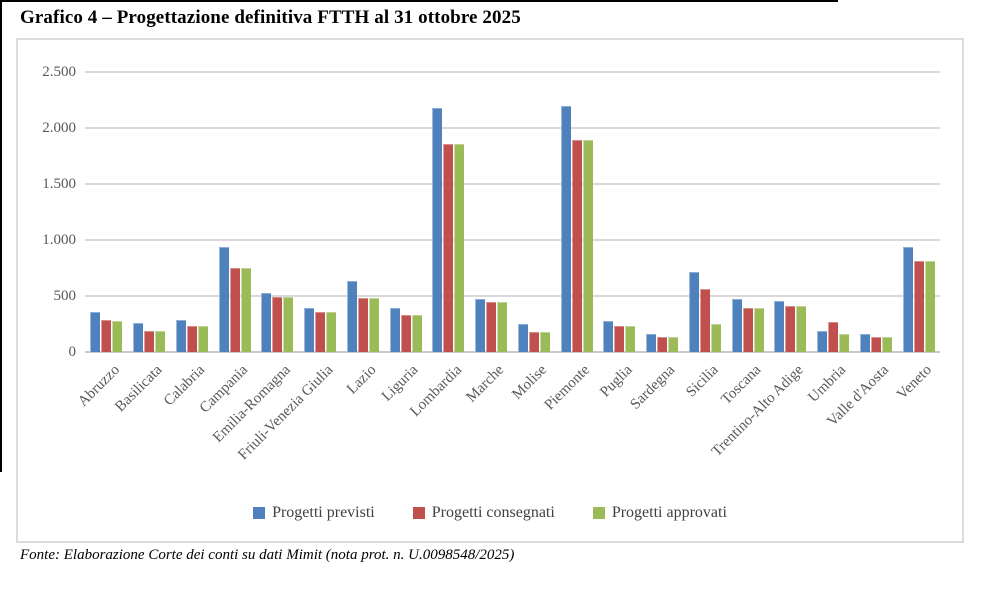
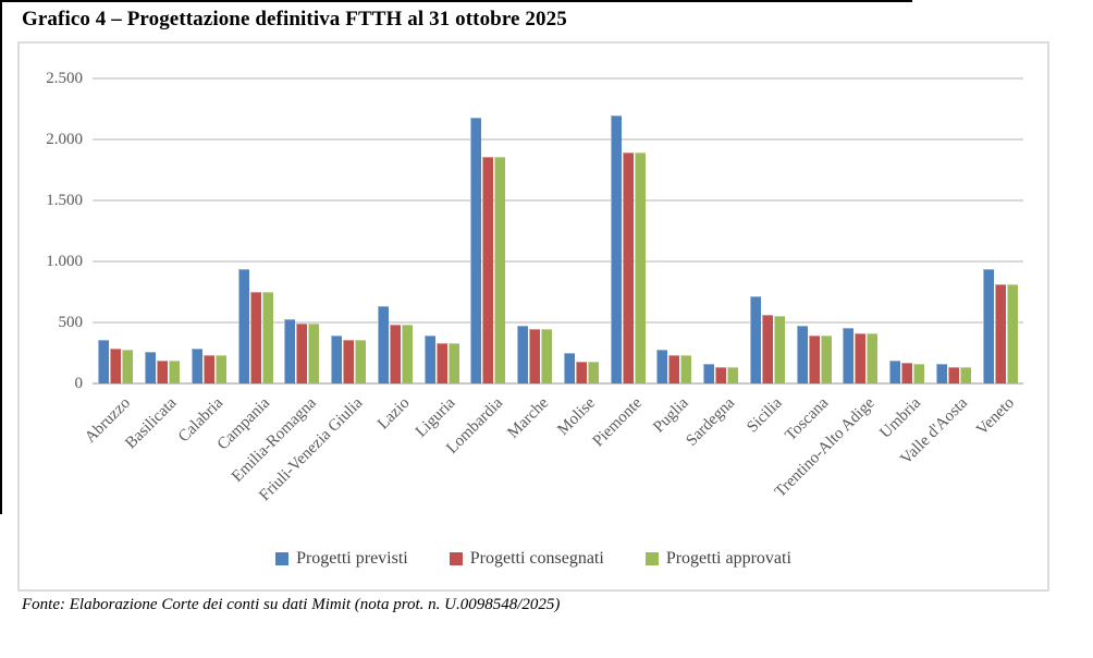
Progetti approvati/Sicilia: 250 -> 560
Progetti consegnati/Umbria: 270 -> 170
